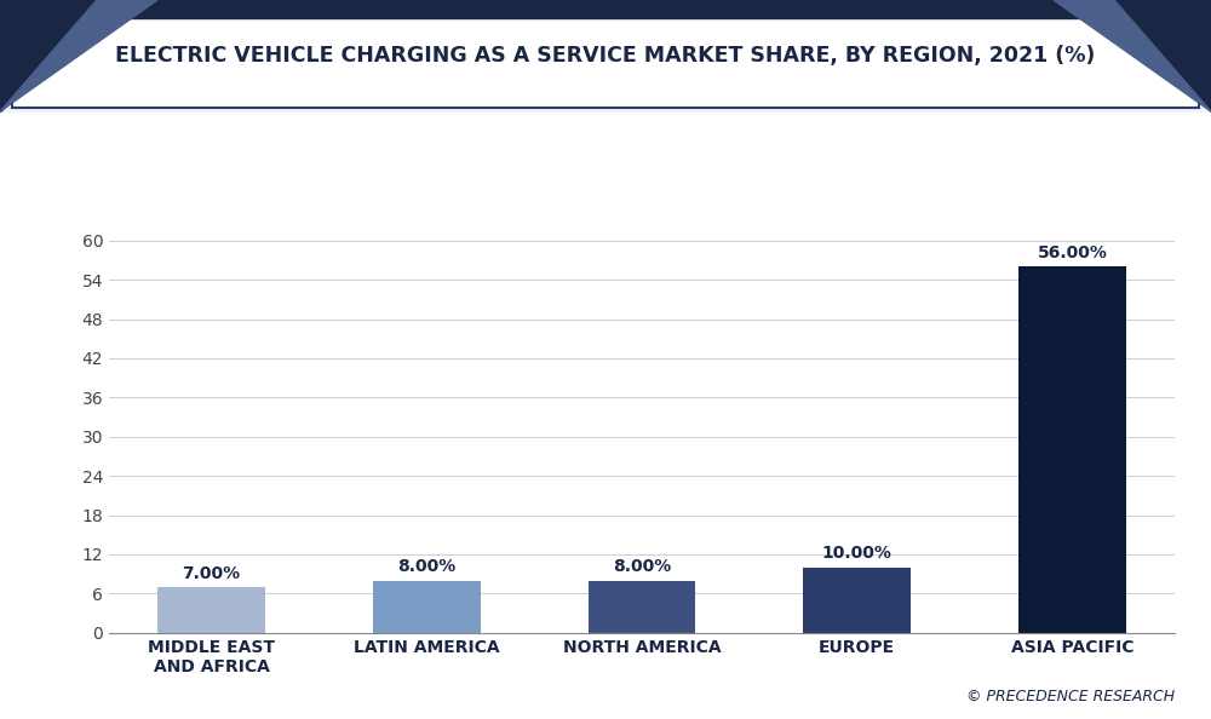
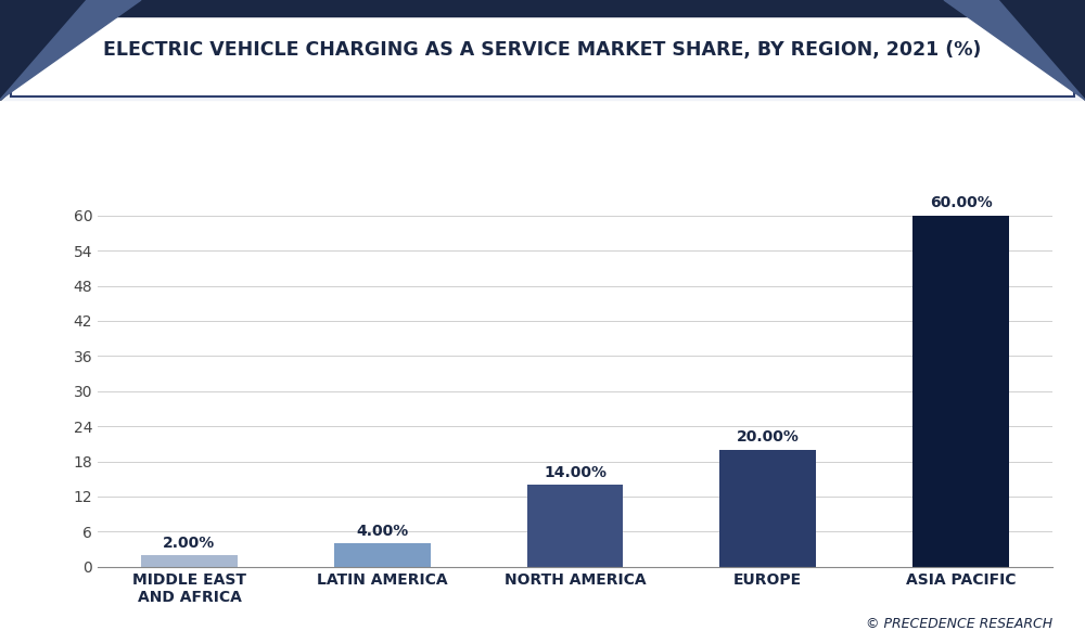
MIDDLE EAST AND AFRICA: 7.00% -> 2.00%
LATIN AMERICA: 8.00% -> 4.00%
NORTH AMERICA: 8.00% -> 14.00%
EUROPE: 10.00% -> 20.00%
ASIA PACIFIC: 56.00% -> 60.00%
